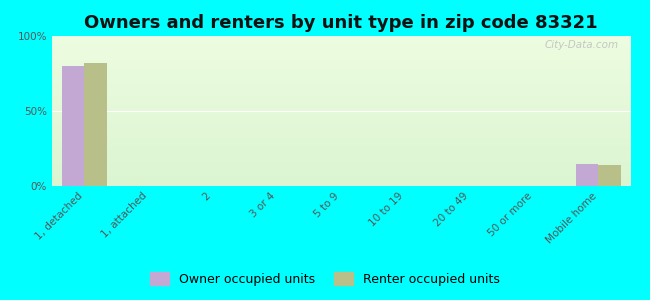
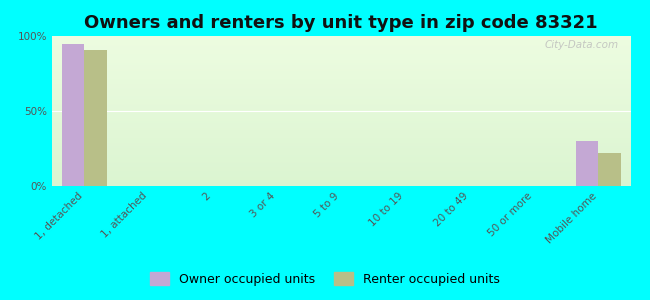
Owner occupied units/1, detached: 80% -> 95%
Renter occupied units/1, detached: 82% -> 91%
Owner occupied units/Mobile home: 15% -> 30%
Renter occupied units/Mobile home: 14% -> 22%
